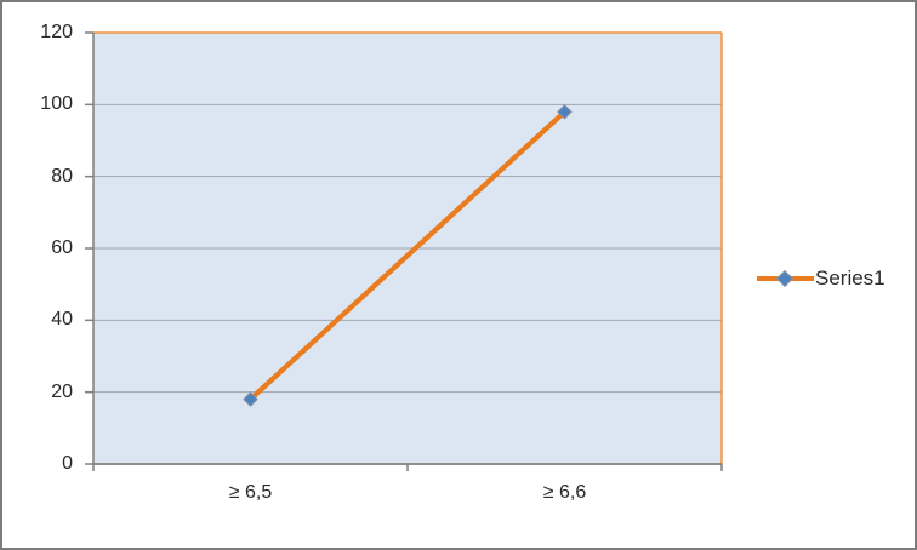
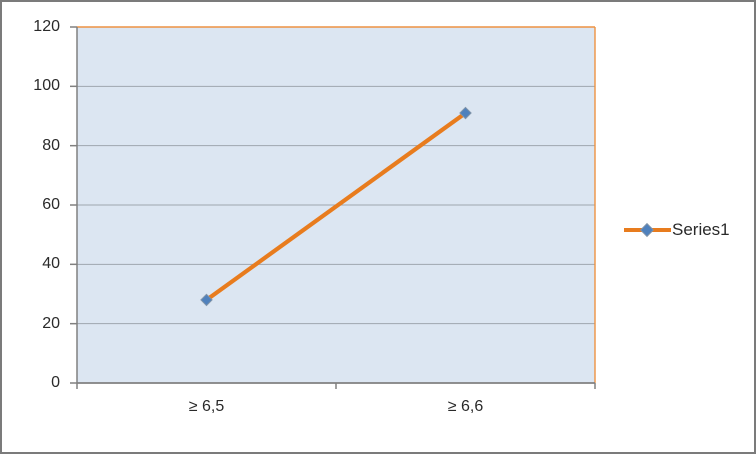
≥ 6,5: 18 -> 28
≥ 6,6: 98 -> 91
